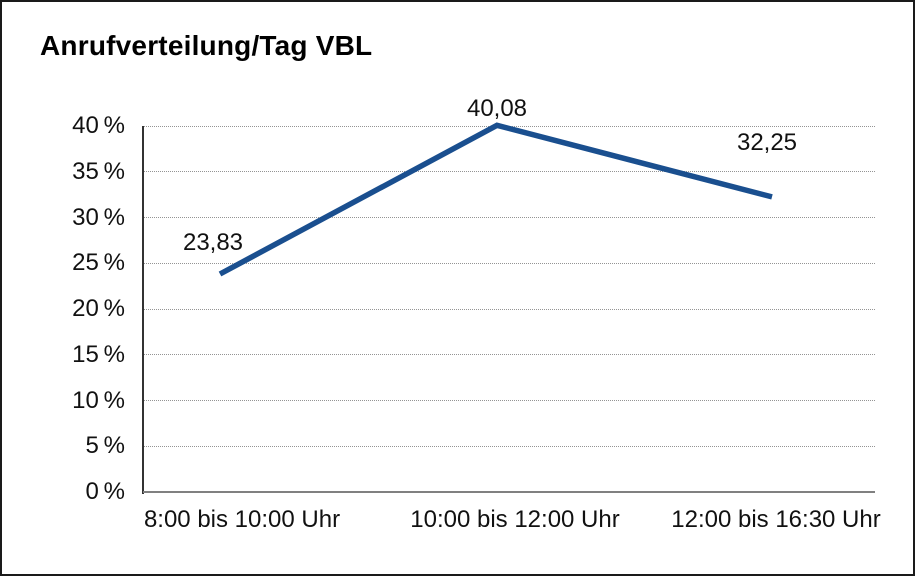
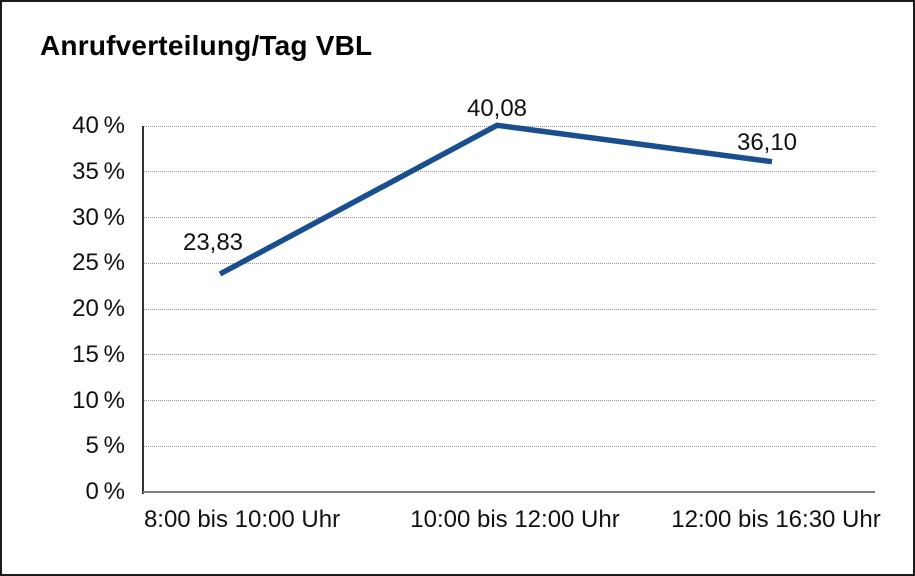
12:00 bis 16:30 Uhr: 32,25 -> 36,10
